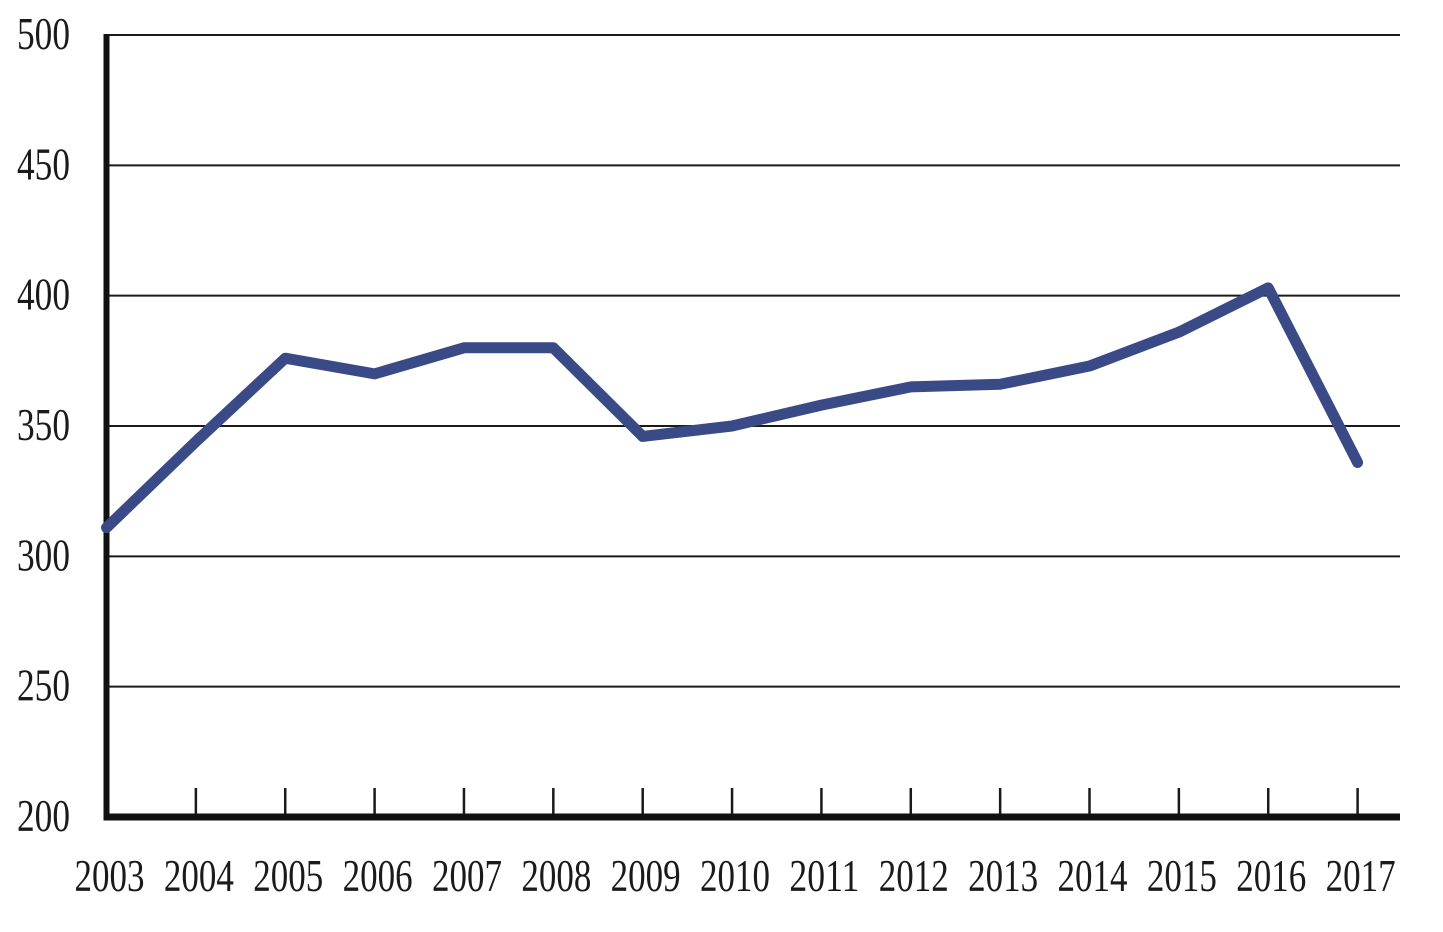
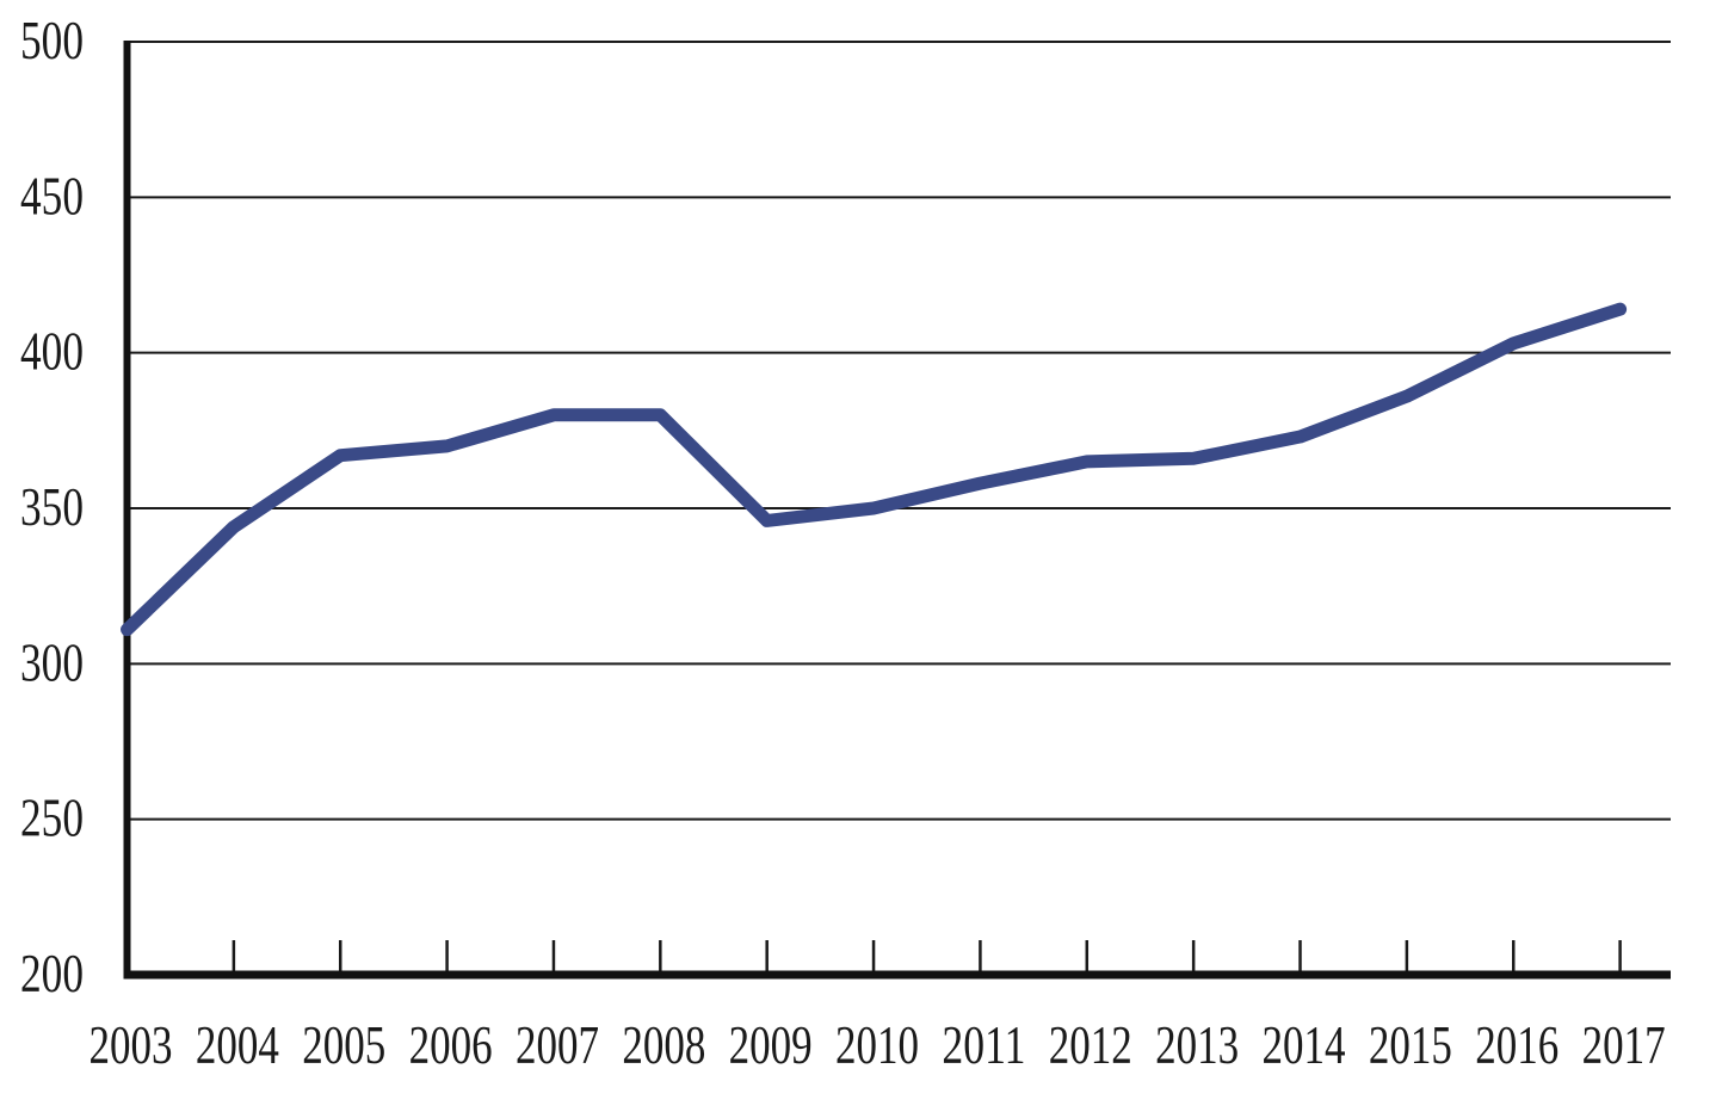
2005: 376 -> 367
2017: 336 -> 414
